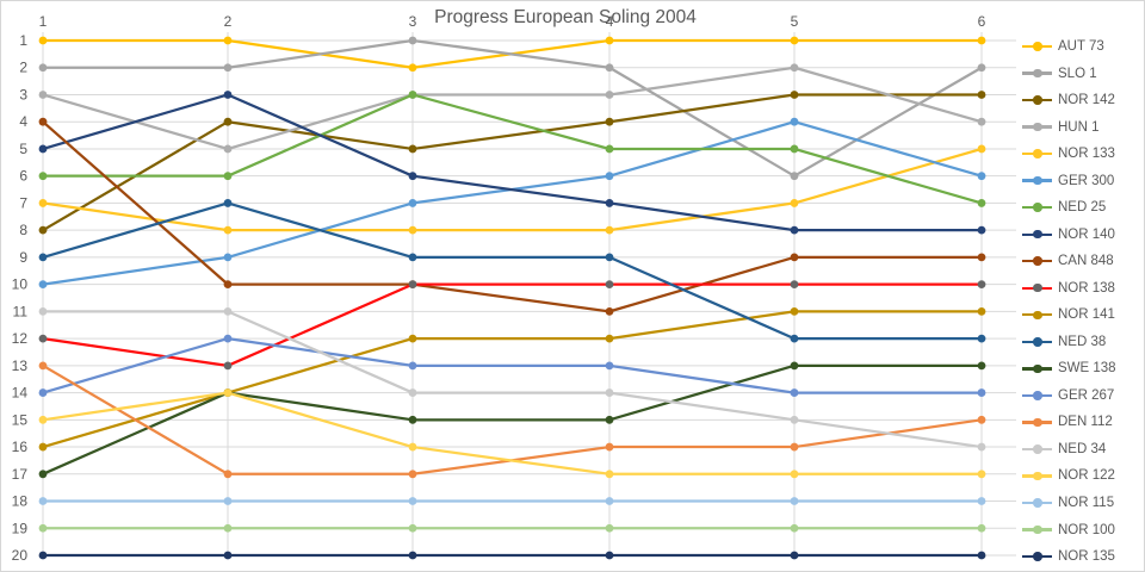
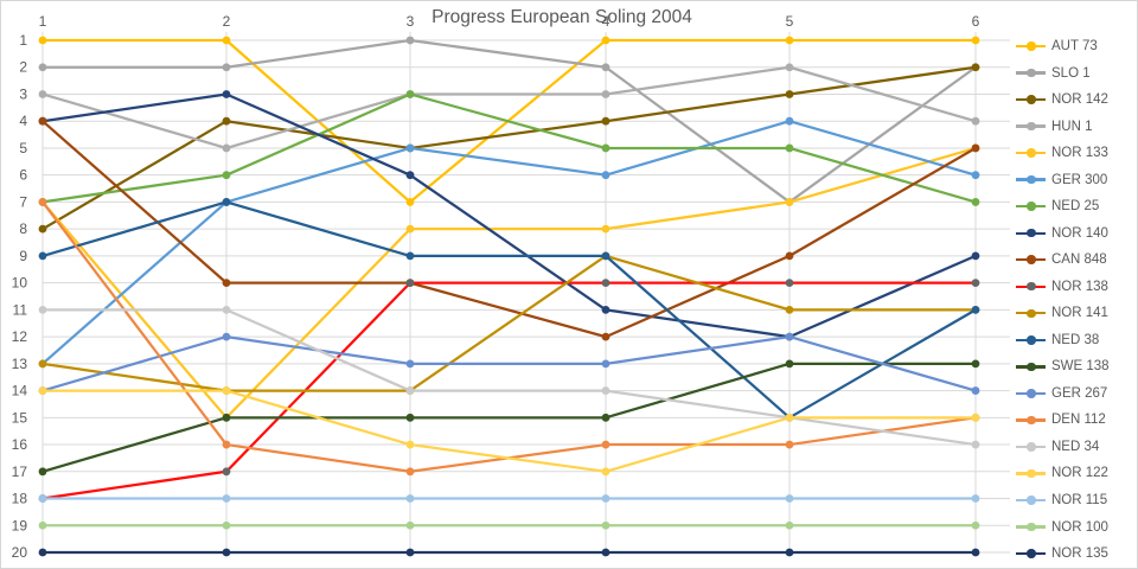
GER 300/1: 10 -> 13
NED 25/1: 6 -> 7
NOR 140/1: 5 -> 4
NOR 138/1: 12 -> 18
NOR 141/1: 16 -> 13
DEN 112/1: 13 -> 7
NOR 122/1: 15 -> 14
NOR 133/2: 8 -> 15
GER 300/2: 9 -> 7
NOR 138/2: 13 -> 17
SWE 138/2: 14 -> 15
DEN 112/2: 17 -> 16
AUT 73/3: 2 -> 7
GER 300/3: 7 -> 5
NOR 141/3: 12 -> 14
NOR 140/4: 7 -> 11
CAN 848/4: 11 -> 12
NOR 141/4: 12 -> 9
SLO 1/5: 6 -> 7
NOR 140/5: 8 -> 12
NED 38/5: 12 -> 15
GER 267/5: 14 -> 12
NOR 122/5: 17 -> 15
NOR 142/6: 3 -> 2
NOR 140/6: 8 -> 9
CAN 848/6: 9 -> 5
NED 38/6: 12 -> 11
NOR 122/6: 17 -> 15
